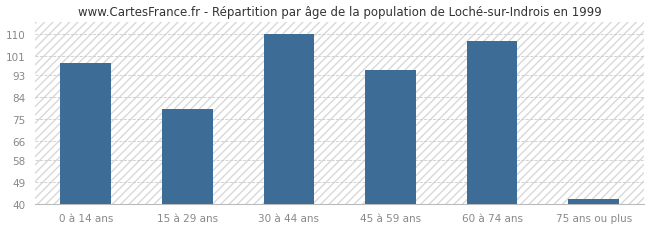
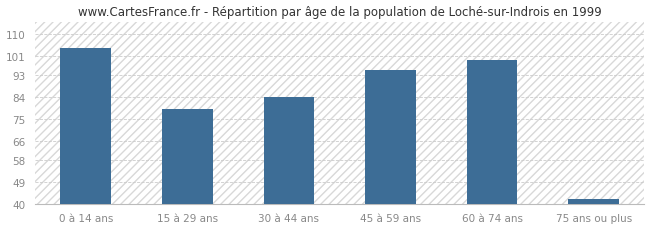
0 à 14 ans: 98 -> 104
30 à 44 ans: 110 -> 84
60 à 74 ans: 107 -> 99
